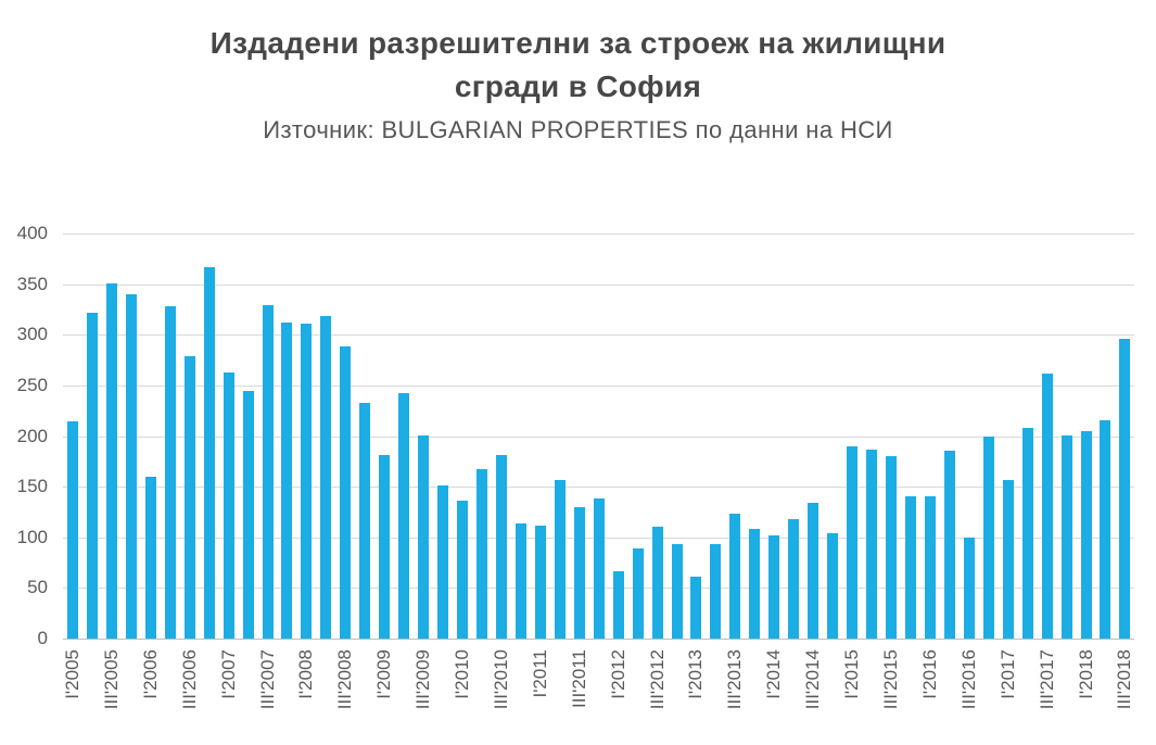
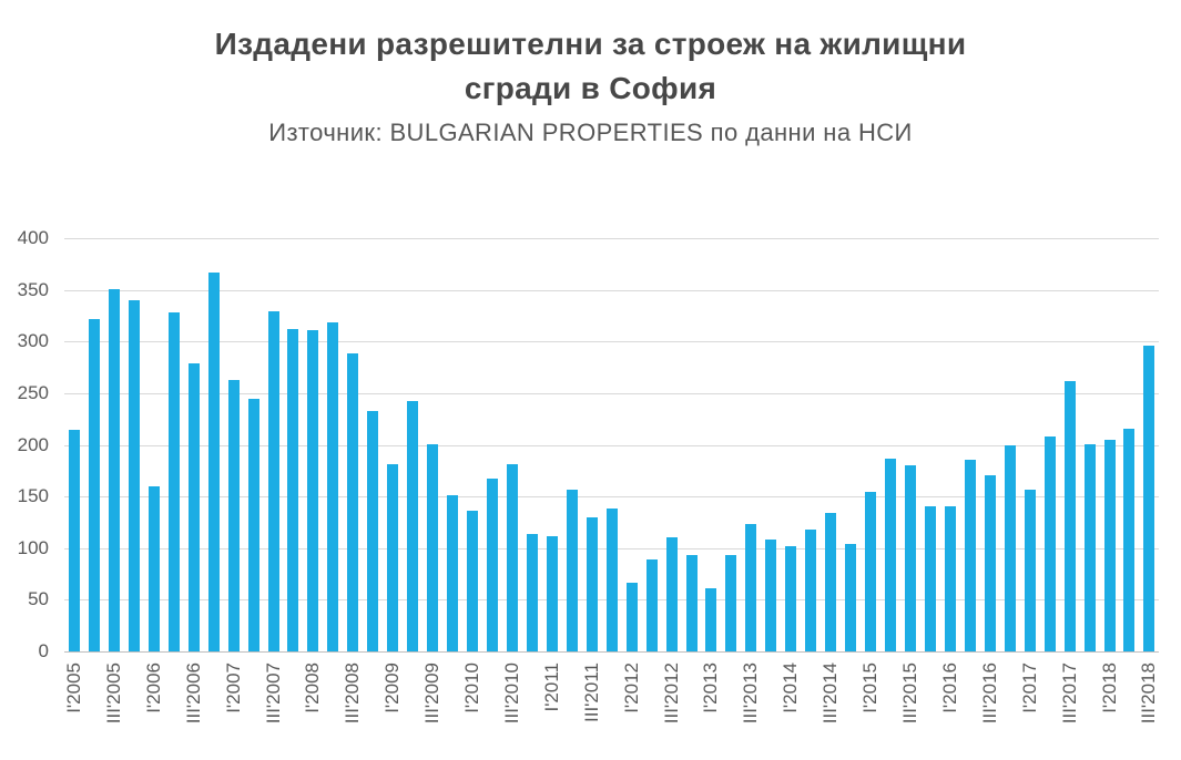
I'2015: 190 -> 150
III'2016: 100 -> 170
